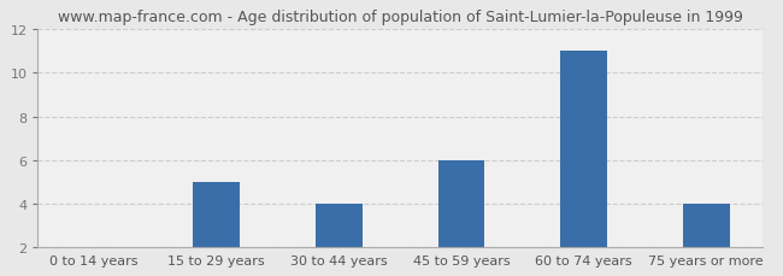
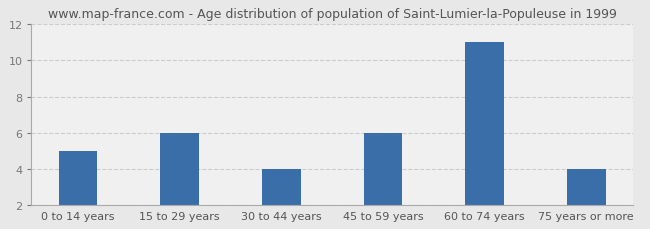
0 to 14 years: 2 -> 5
15 to 29 years: 5 -> 6
